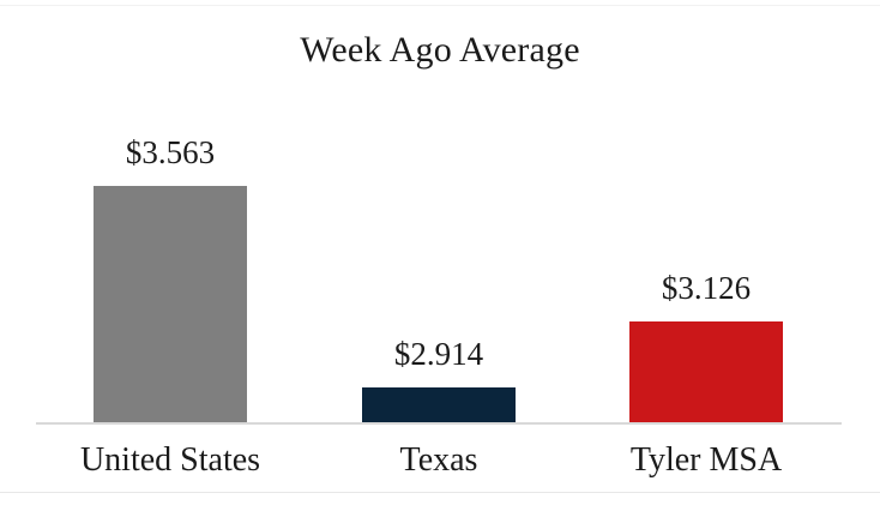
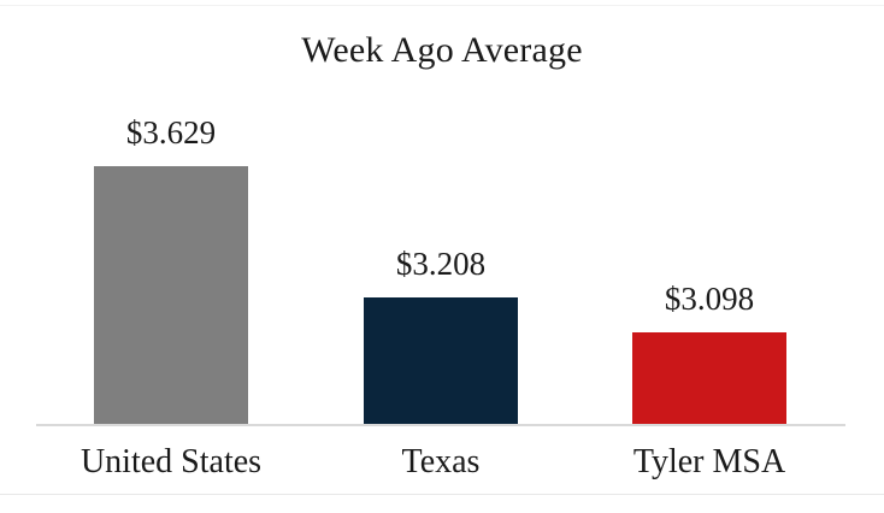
United States: $3.563 -> $3.629
Texas: $2.914 -> $3.208
Tyler MSA: $3.126 -> $3.098
